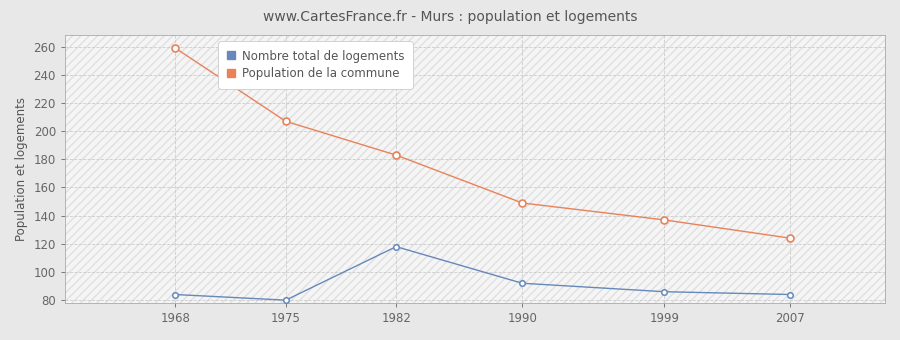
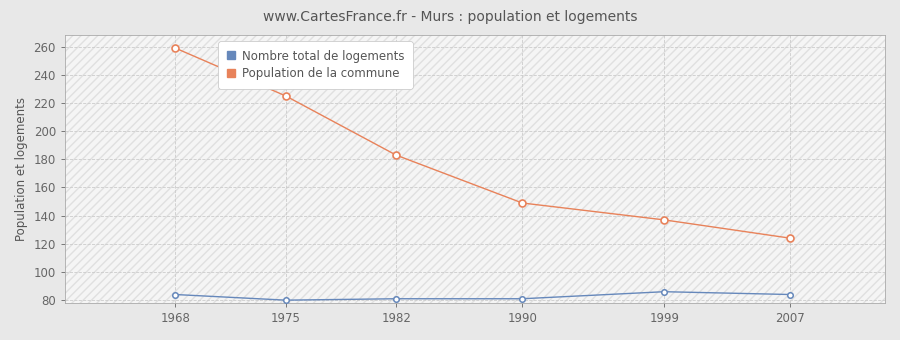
Population de la commune/1975: 207 -> 225
Nombre total de logements/1982: 118 -> 81
Nombre total de logements/1990: 92 -> 81
